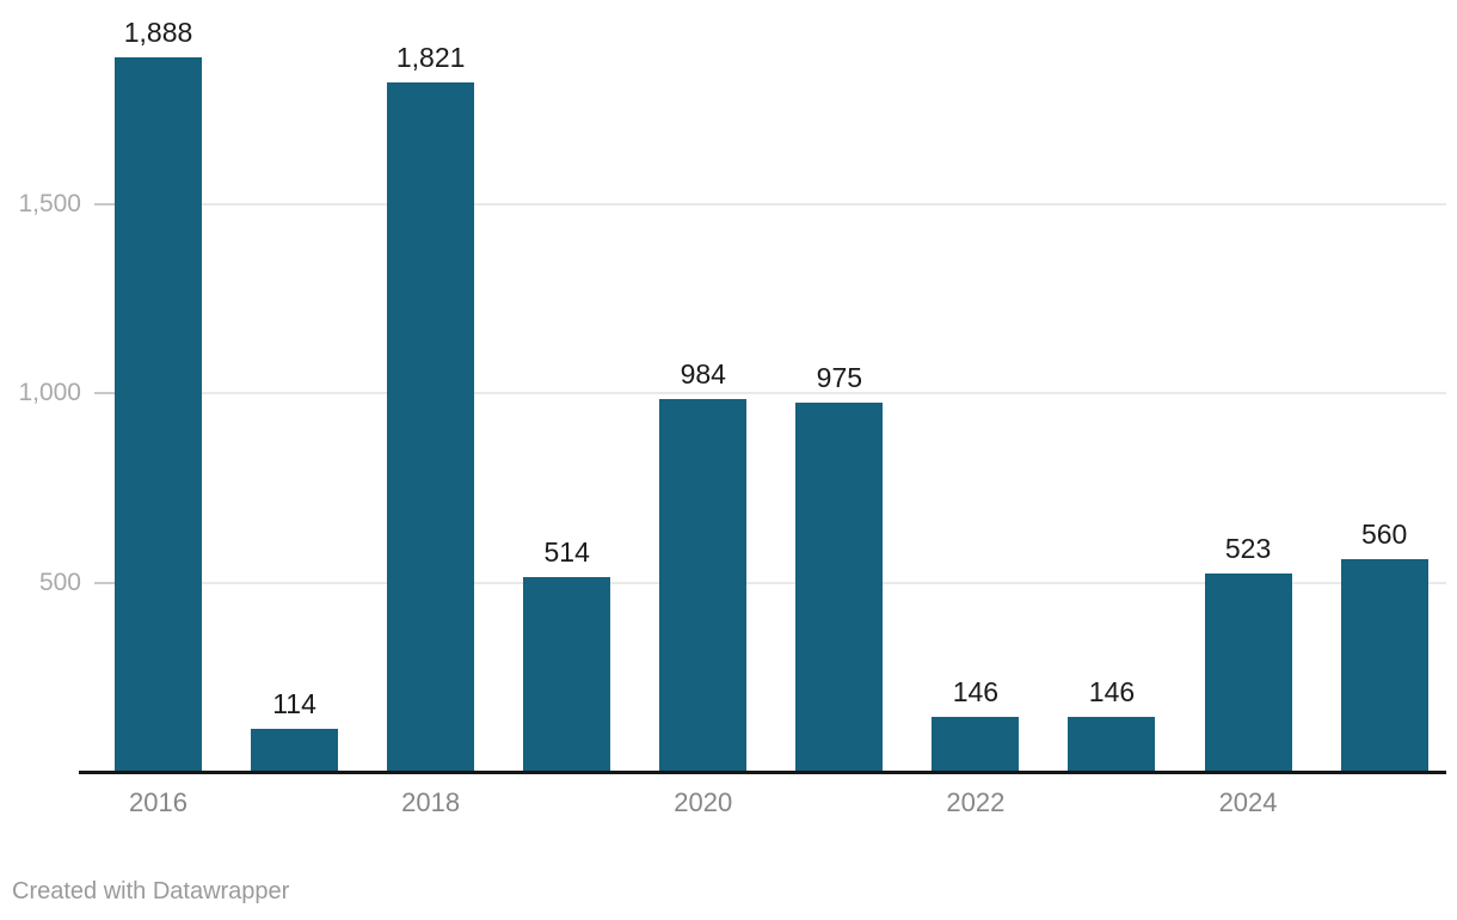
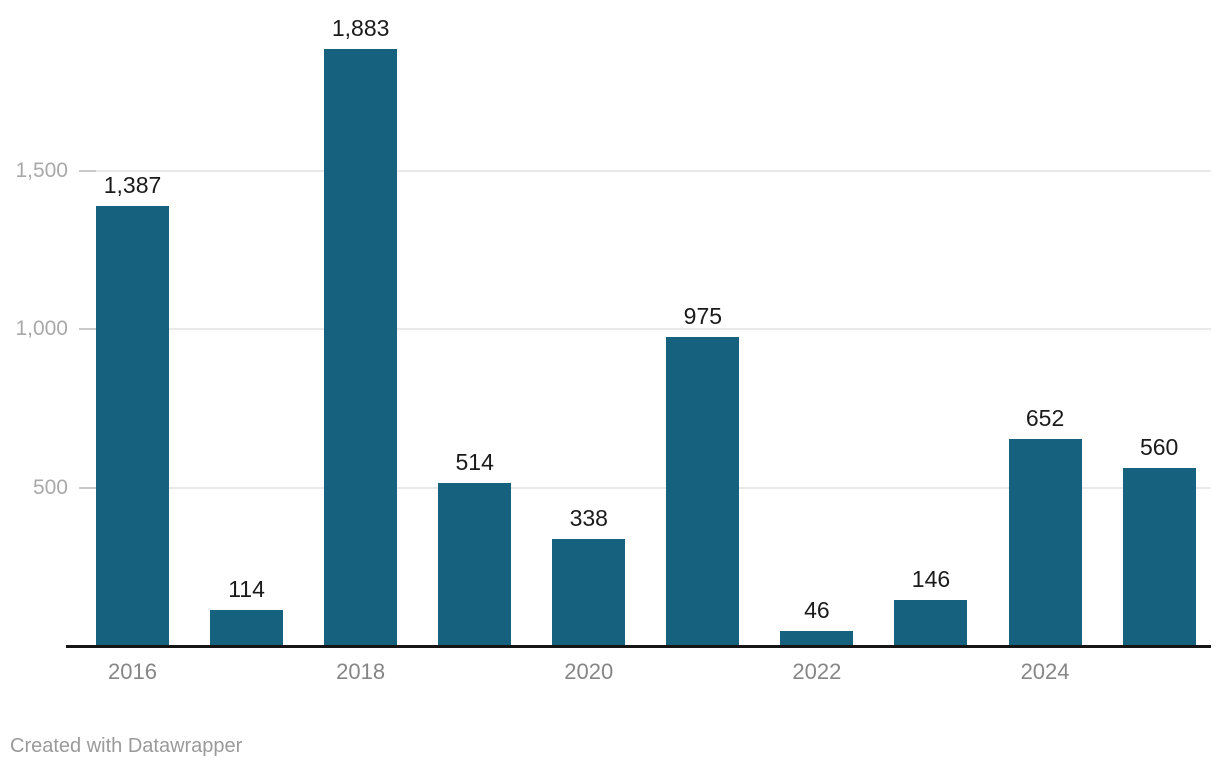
2016: 1,888 -> 1,387
2018: 1,821 -> 1,883
2020: 984 -> 338
2022: 146 -> 46
2024: 523 -> 652
